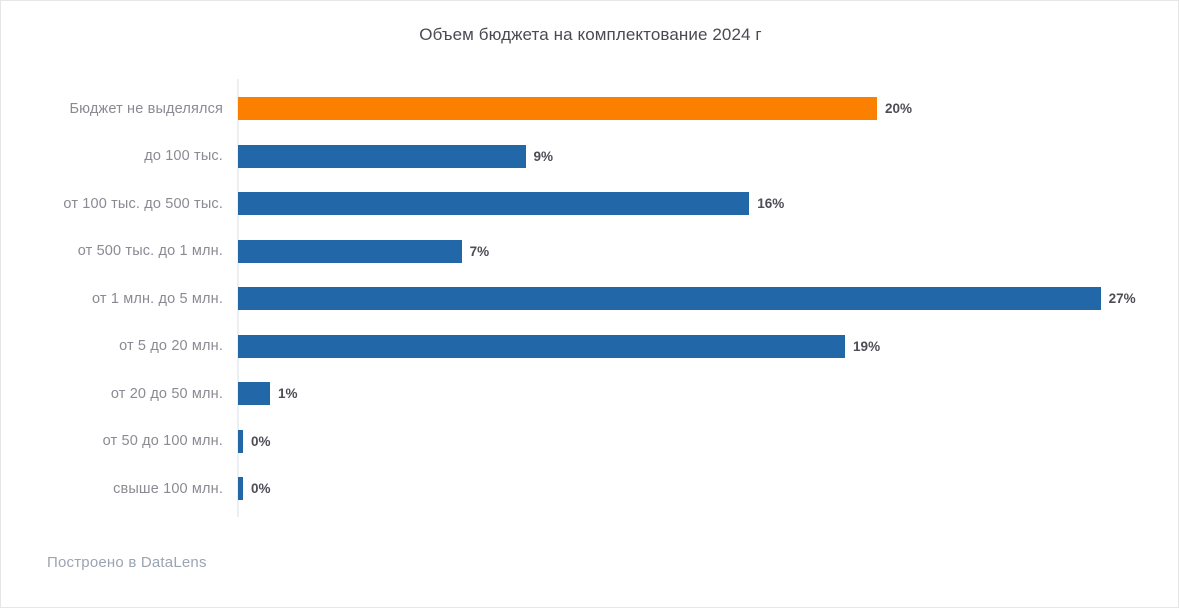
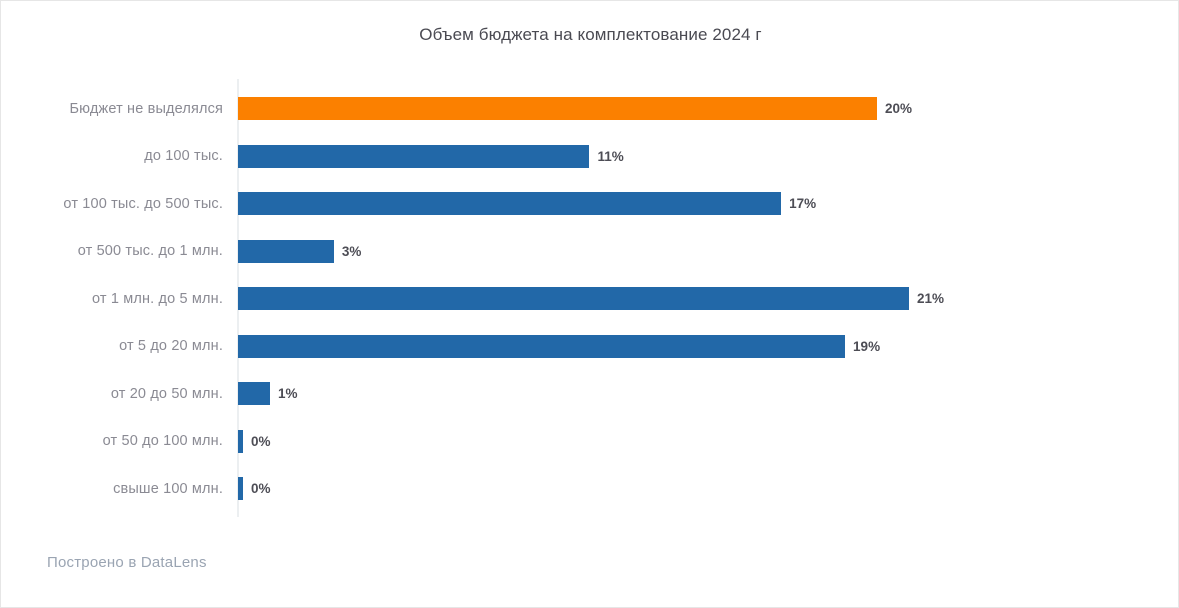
до 100 тыс.: 9% -> 11%
от 100 тыс. до 500 тыс.: 16% -> 17%
от 500 тыс. до 1 млн.: 7% -> 3%
от 1 млн. до 5 млн.: 27% -> 21%
